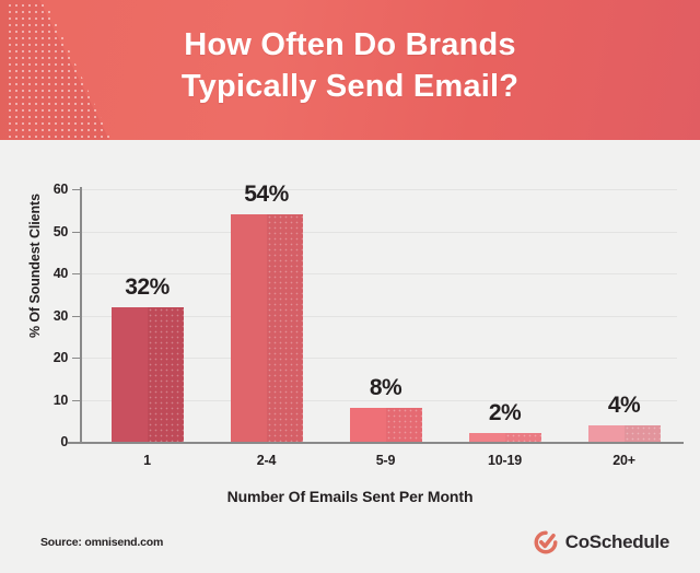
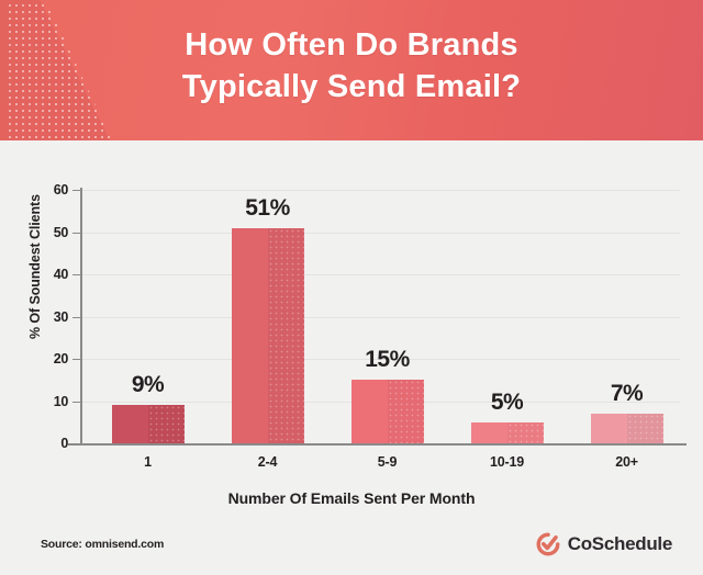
1: 32% -> 9%
2-4: 54% -> 51%
5-9: 8% -> 15%
10-19: 2% -> 5%
20+: 4% -> 7%
